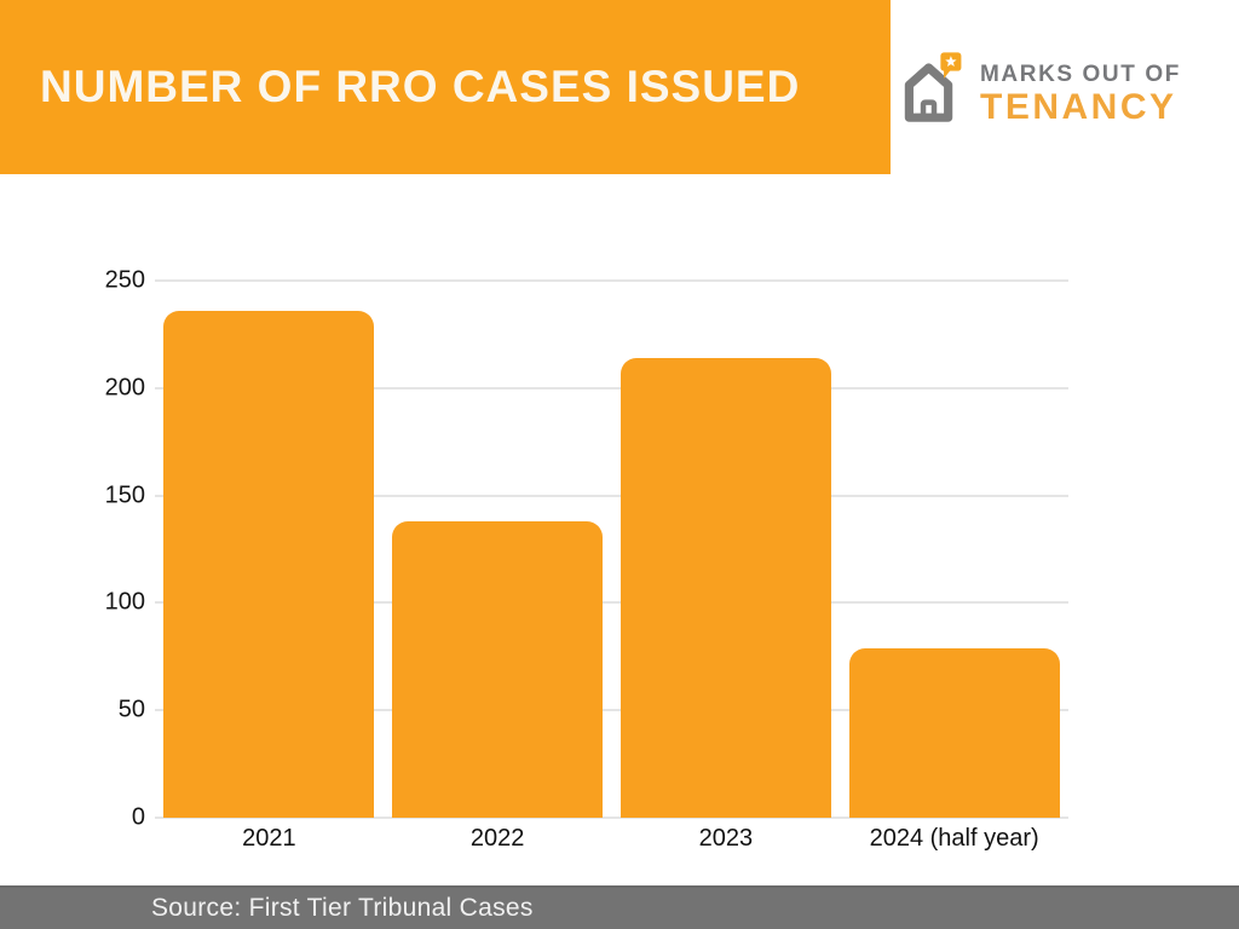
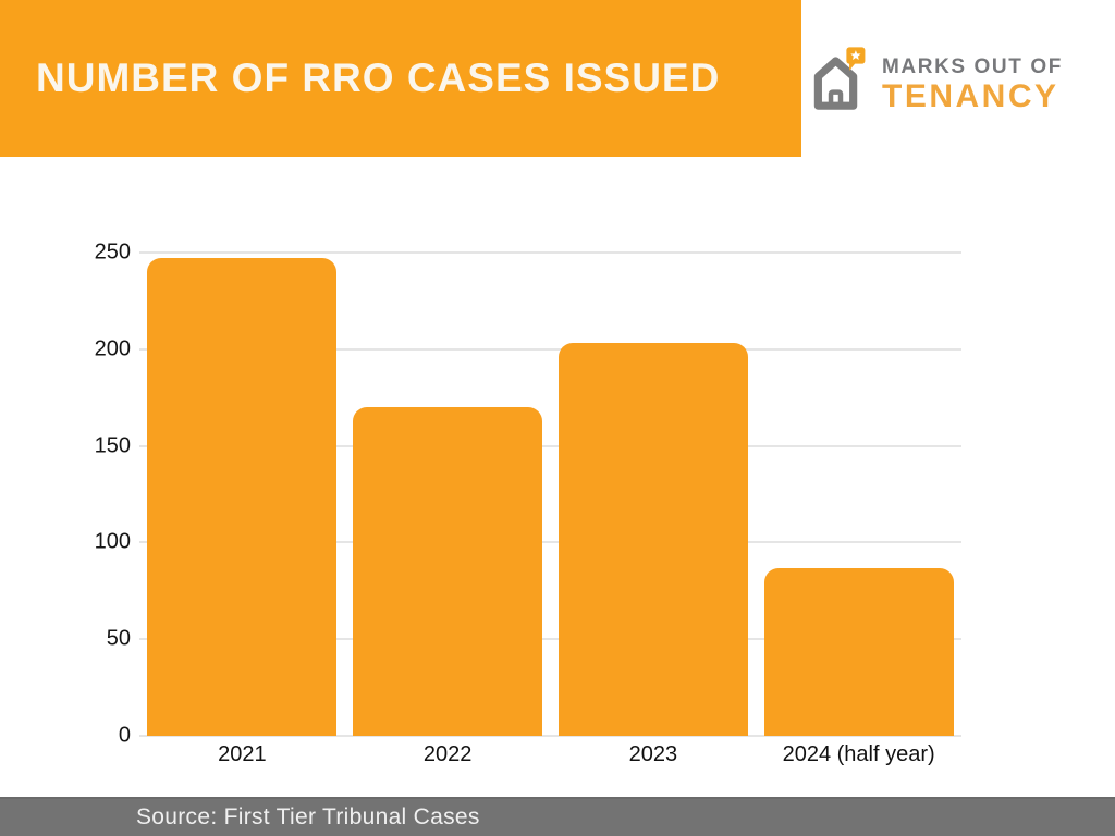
2021: 236 -> 247
2022: 138 -> 170
2023: 214 -> 203
2024 (half year): 79 -> 87
